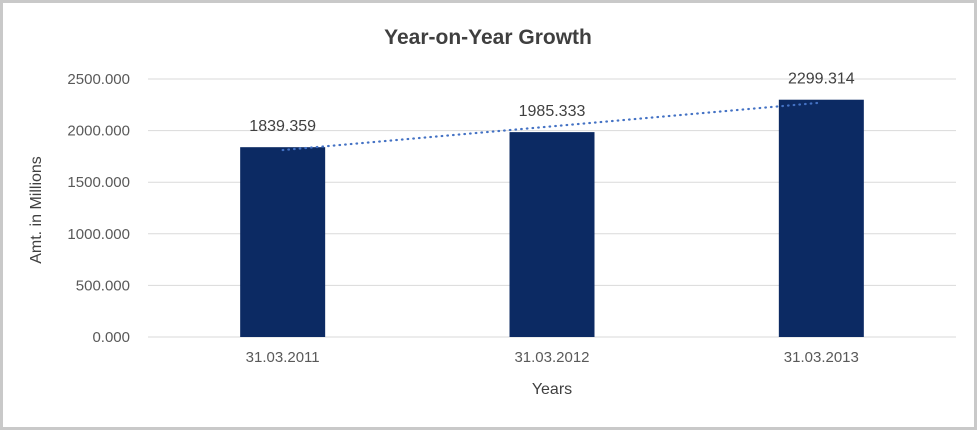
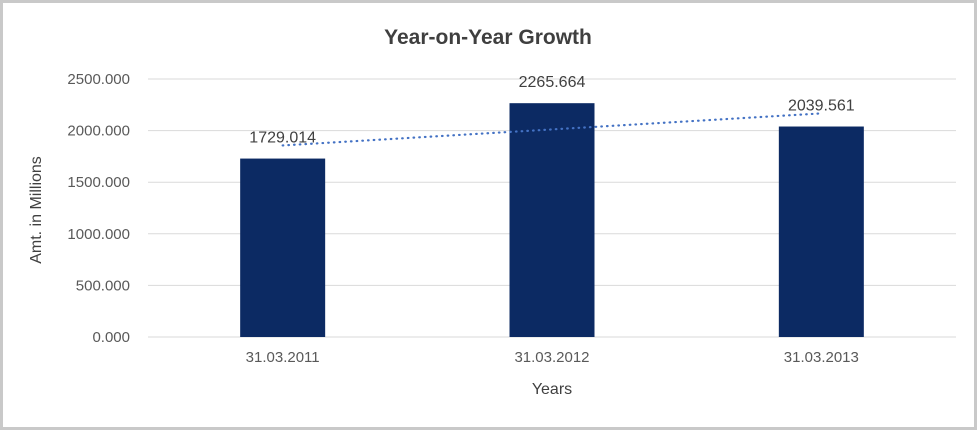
31.03.2011: 1839.359 -> 1729.014
31.03.2012: 1985.333 -> 2265.664
31.03.2013: 2299.314 -> 2039.561
